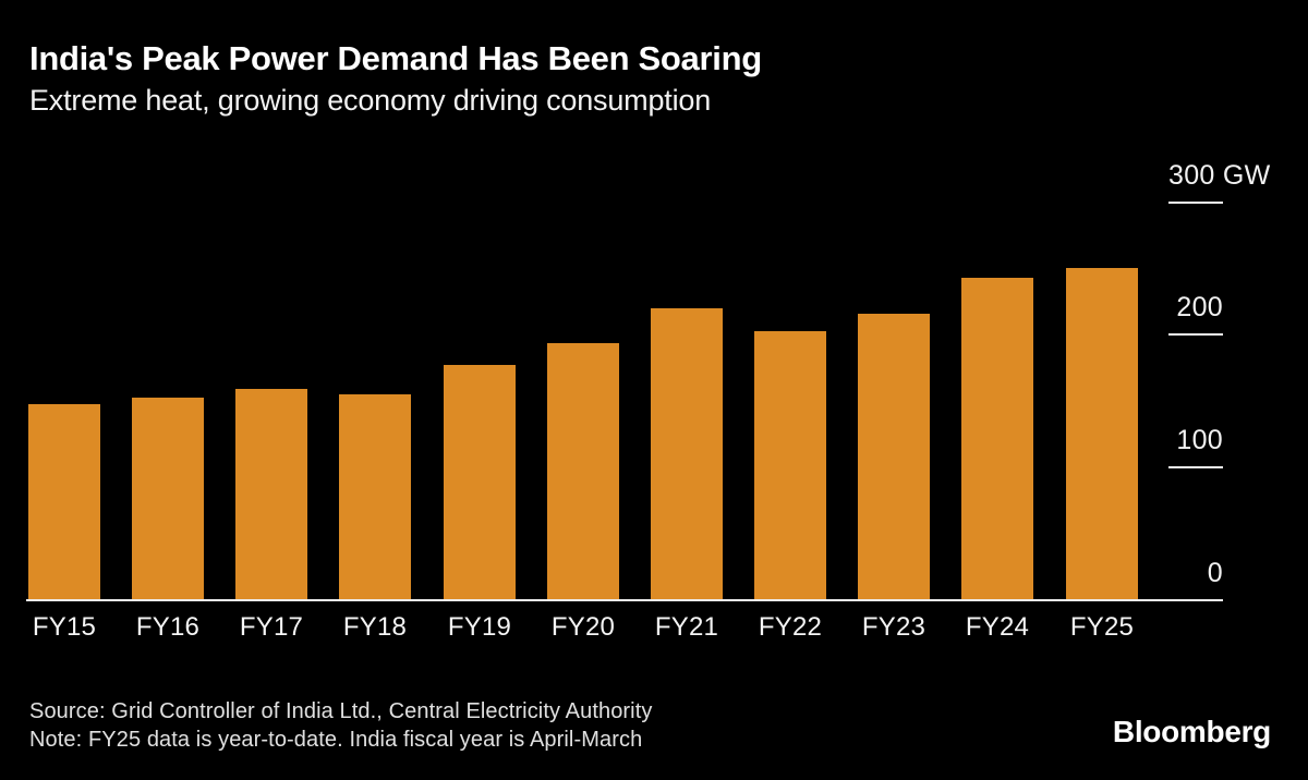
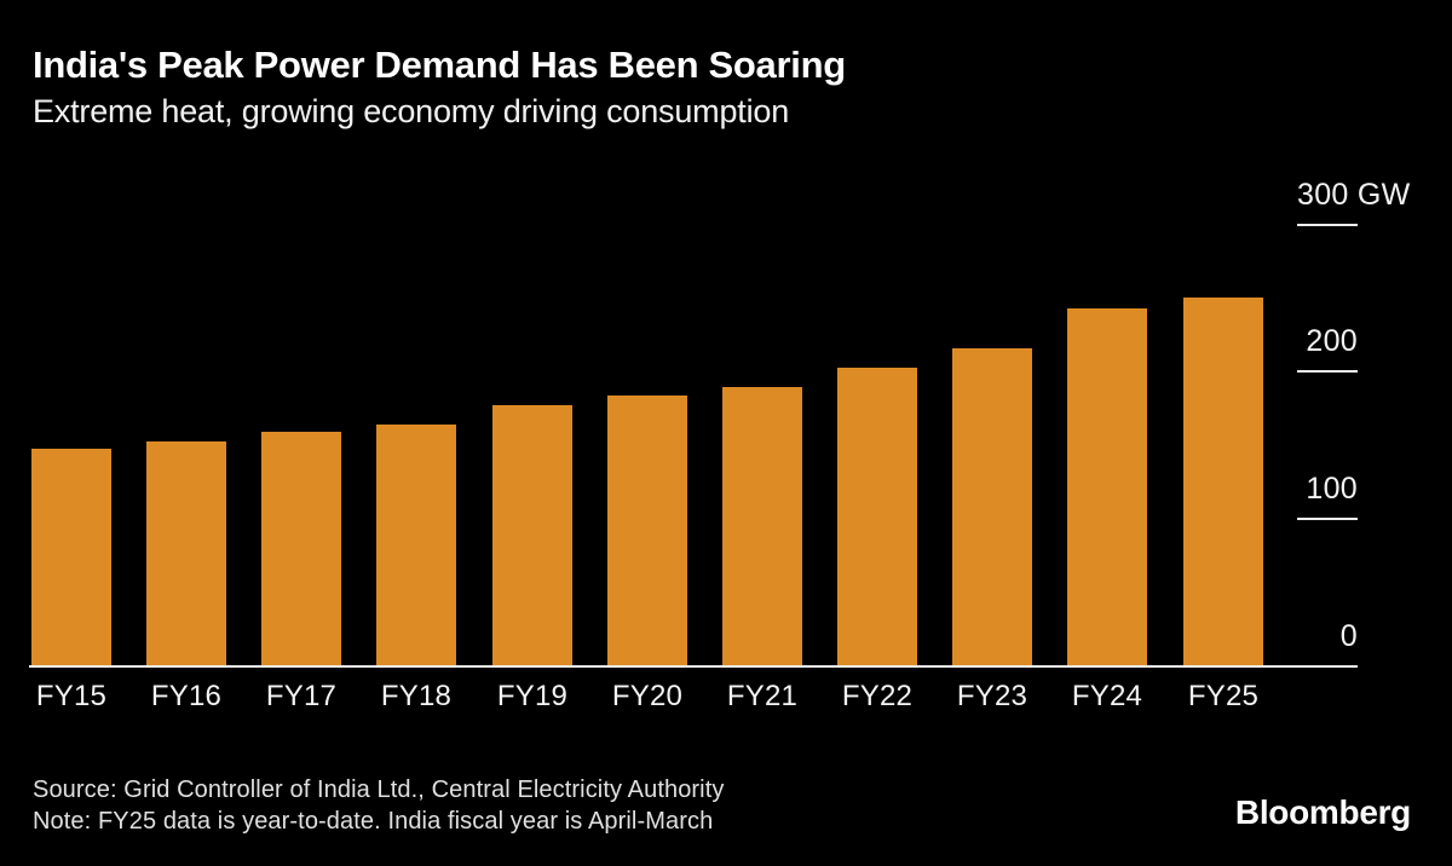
FY18: 155 -> 164
FY20: 194 -> 184
FY21: 220 -> 190
